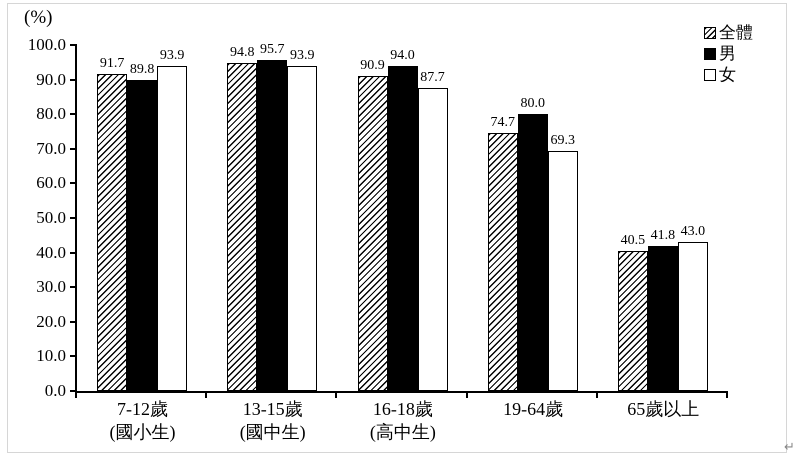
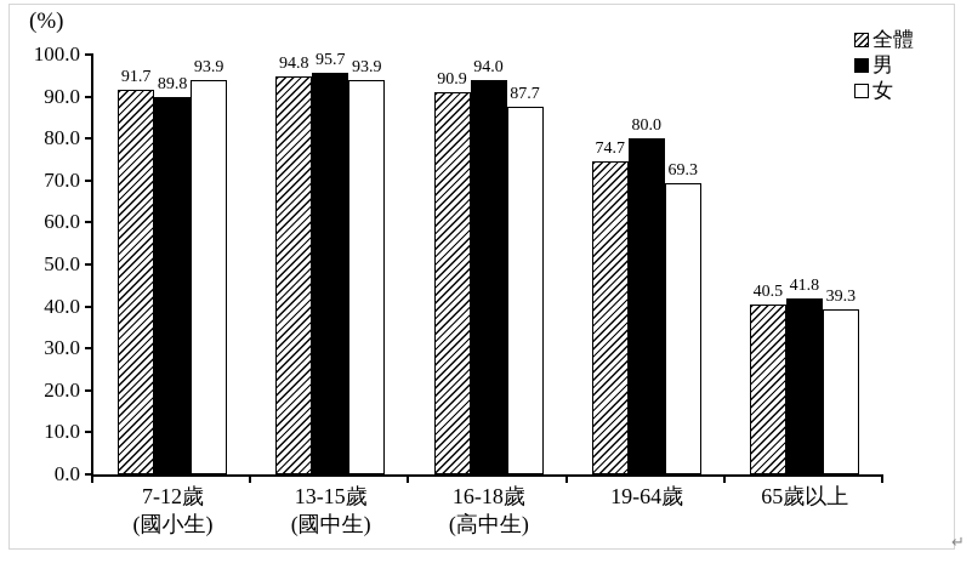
女/65歲以上: 43.0 -> 39.3
